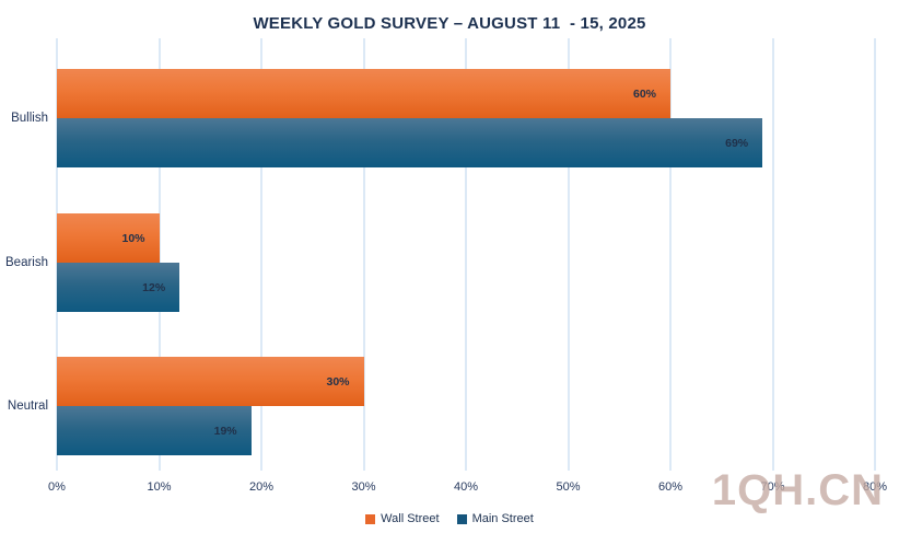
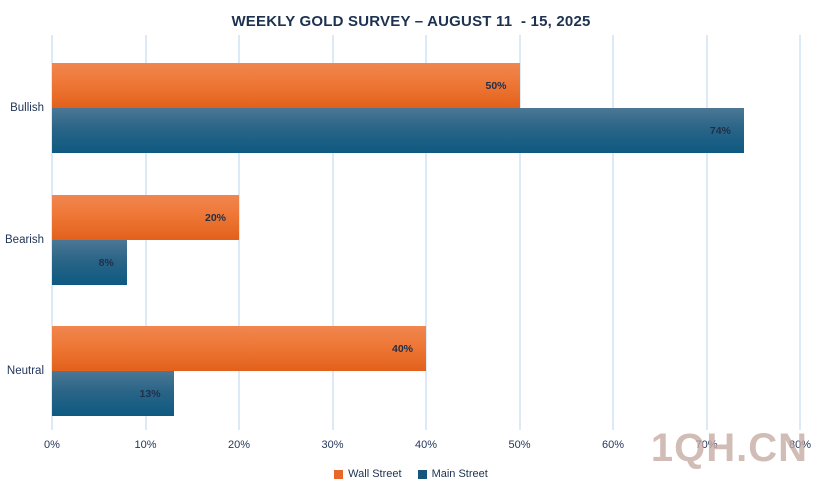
Wall Street/Bullish: 60% -> 50%
Main Street/Bullish: 69% -> 74%
Wall Street/Bearish: 10% -> 20%
Main Street/Bearish: 12% -> 8%
Wall Street/Neutral: 30% -> 40%
Main Street/Neutral: 19% -> 13%
